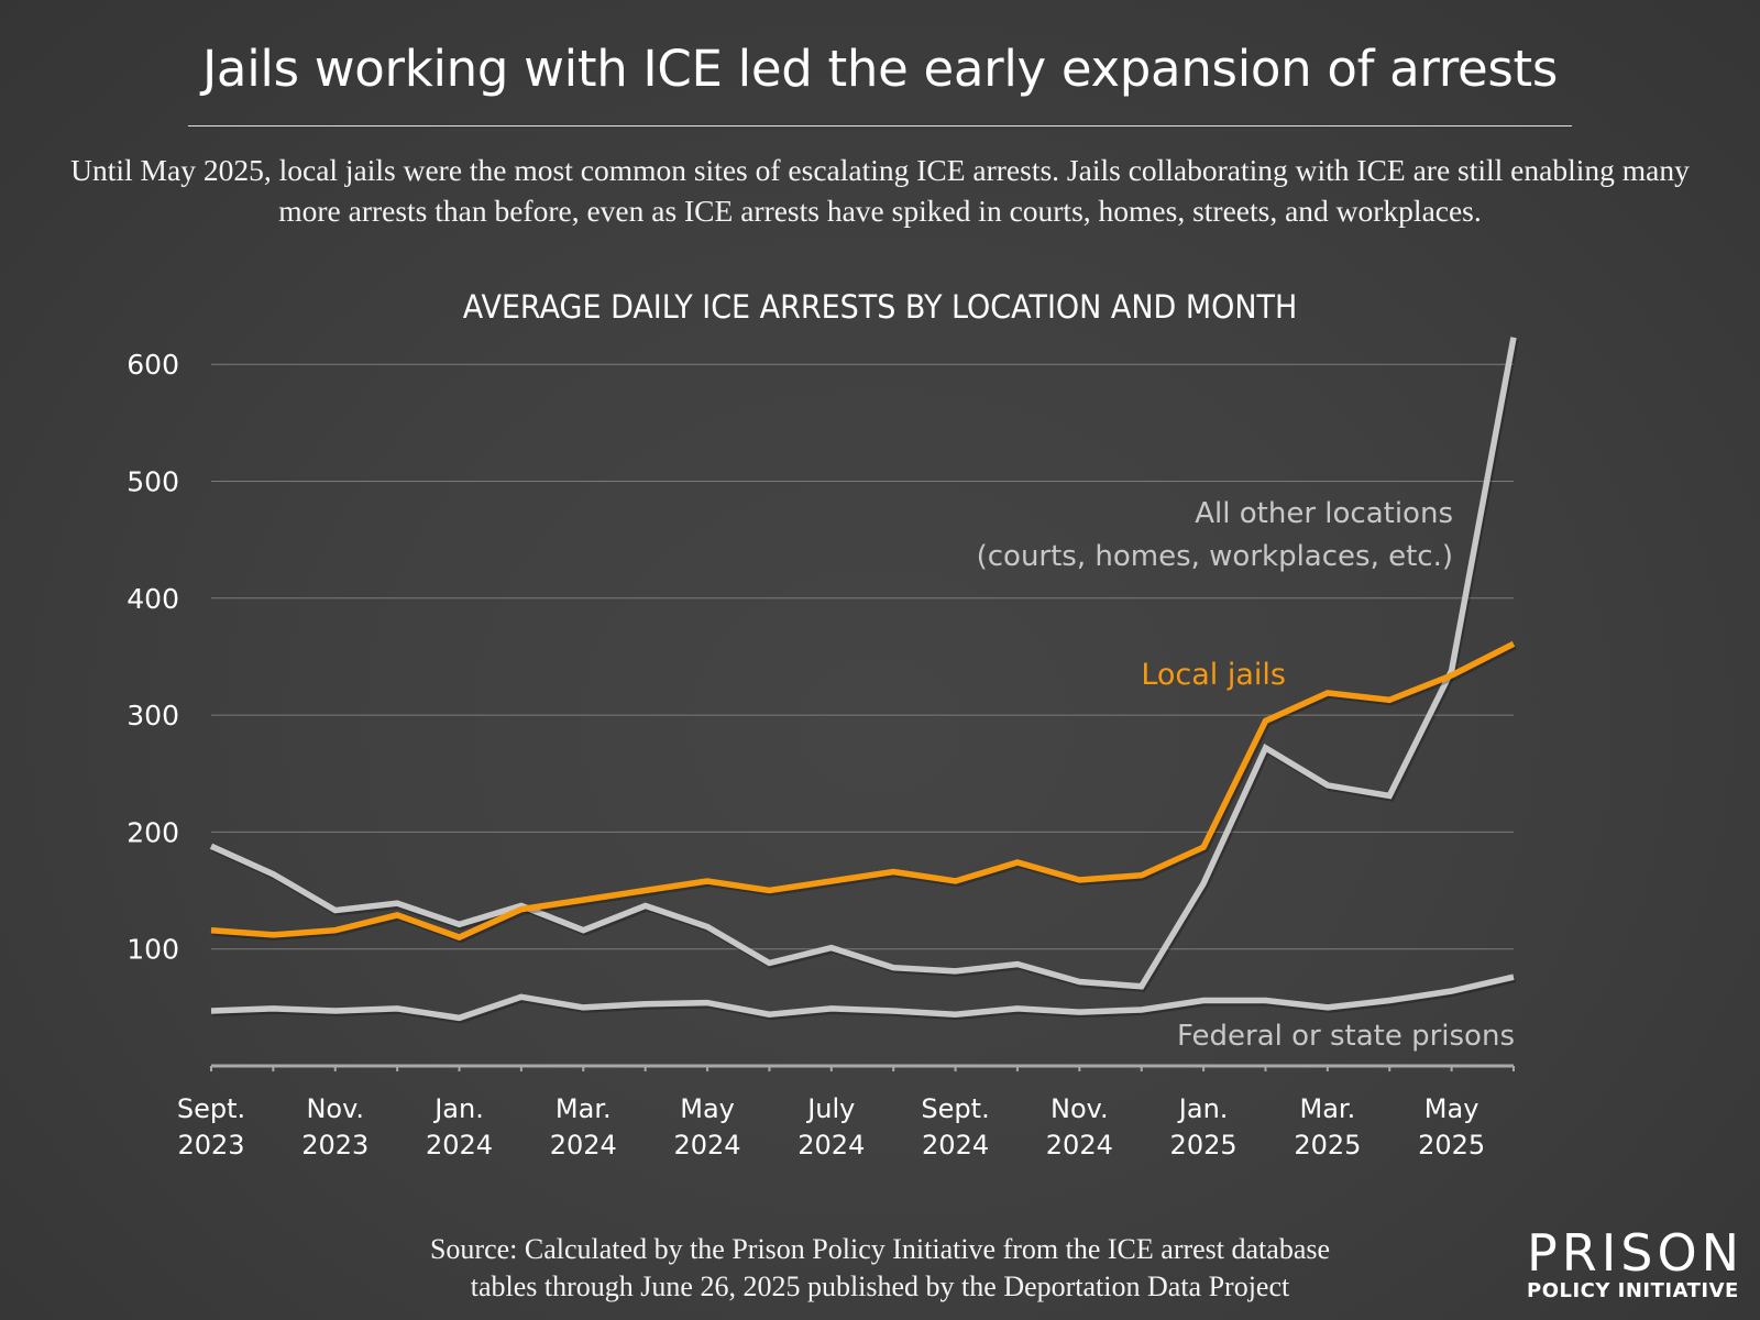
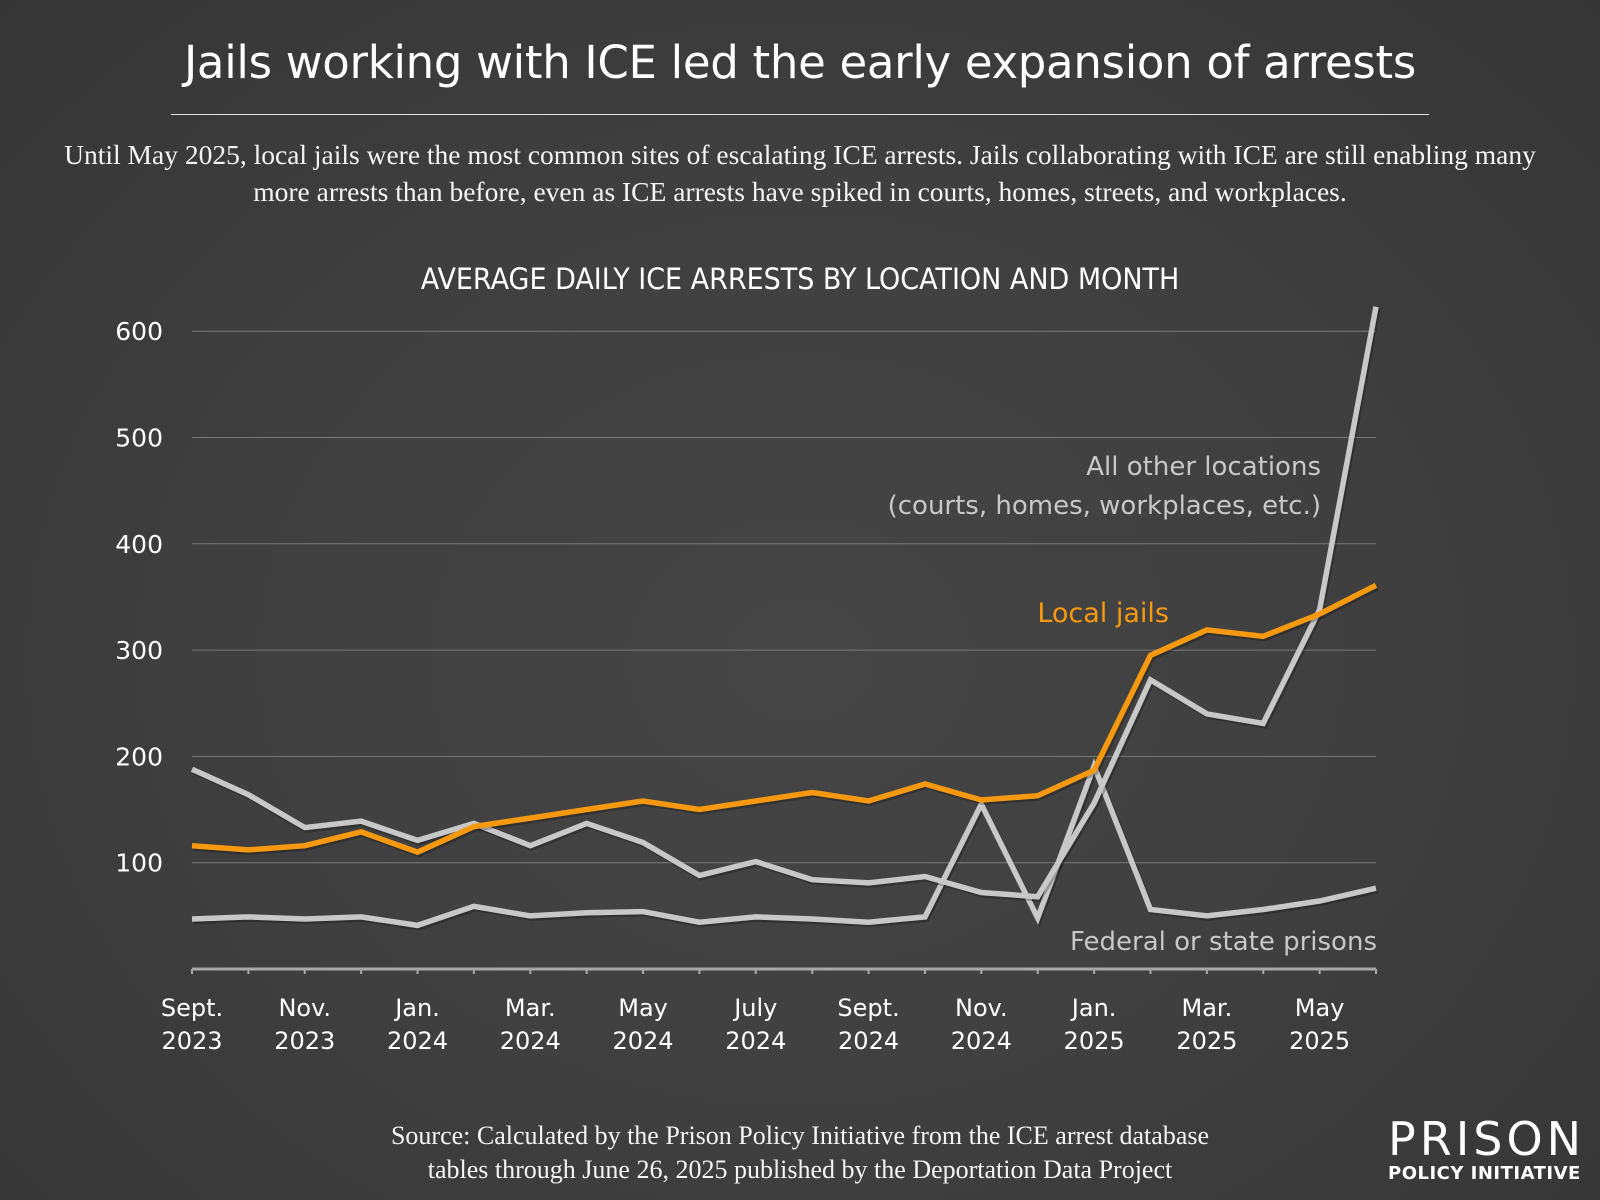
Federal or state prisons/Nov. 2024: 46 -> 155
Federal or state prisons/Jan. 2025: 56 -> 191
